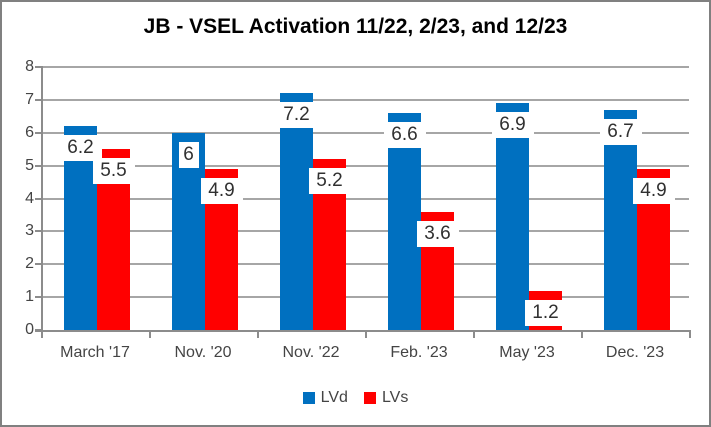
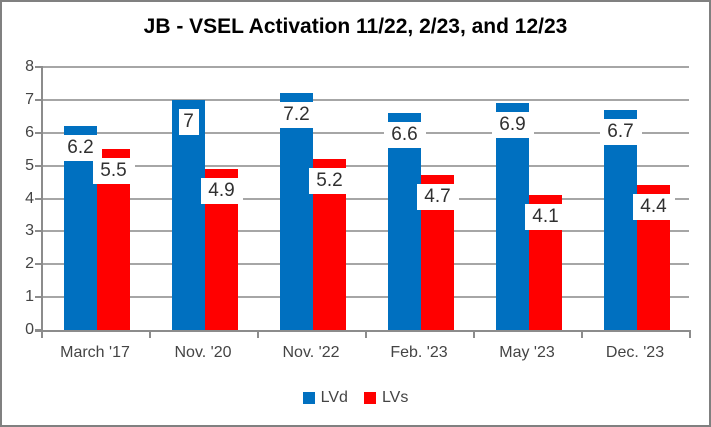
LVd/Nov. '20: 6 -> 7
LVs/Feb. '23: 3.6 -> 4.7
LVs/May '23: 1.2 -> 4.1
LVs/Dec. '23: 4.9 -> 4.4
